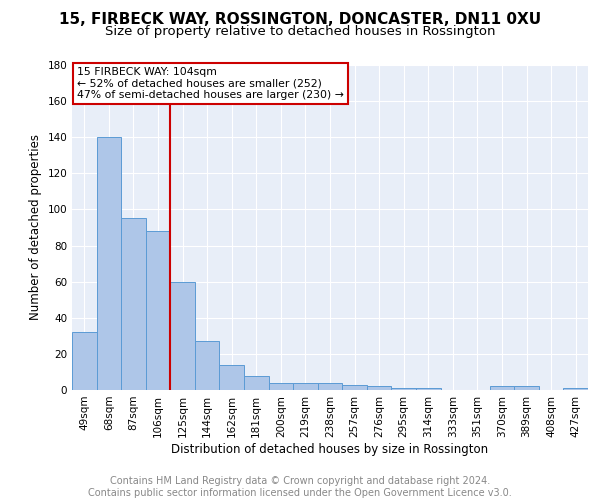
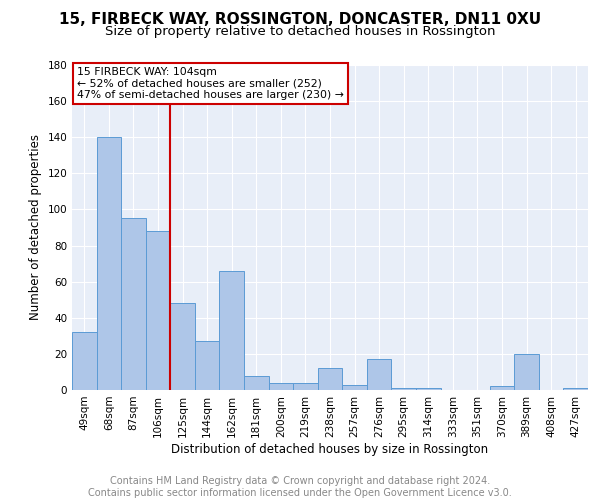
125sqm: 60 -> 48
162sqm: 14 -> 66
238sqm: 4 -> 12
276sqm: 2 -> 17
389sqm: 2 -> 20
